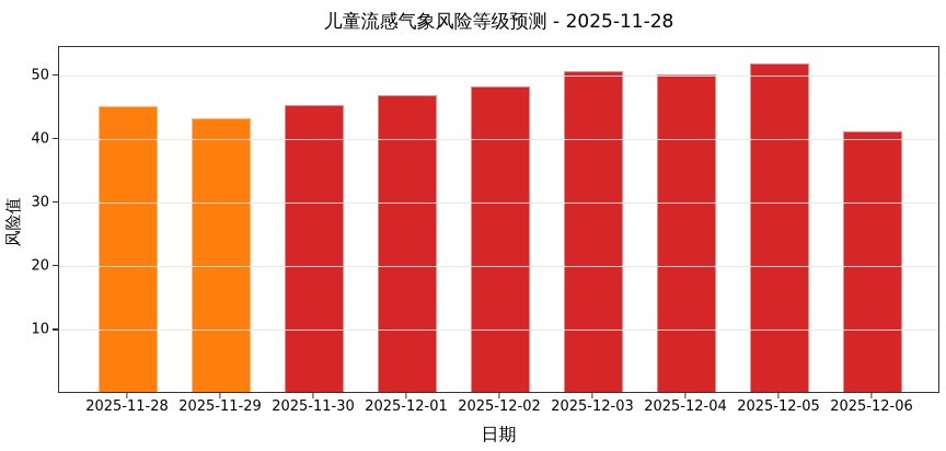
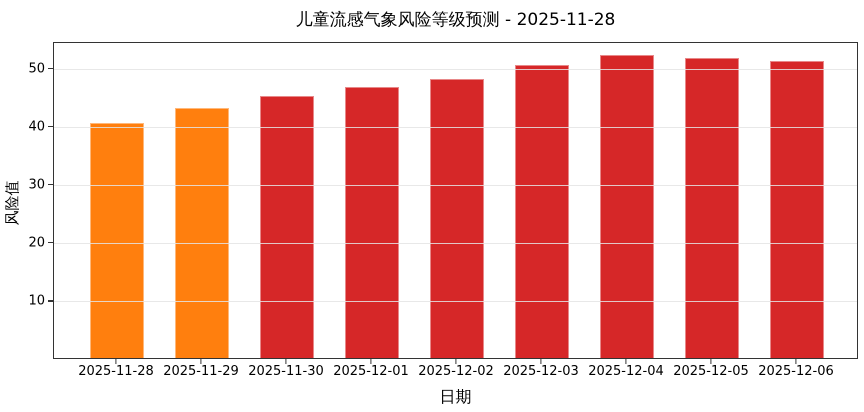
2025-11-28: 45 -> 40
2025-12-04: 50 -> 52
2025-12-06: 41 -> 51
